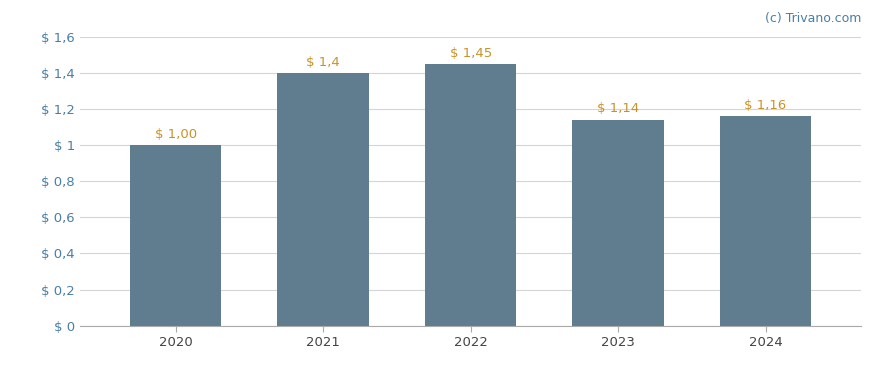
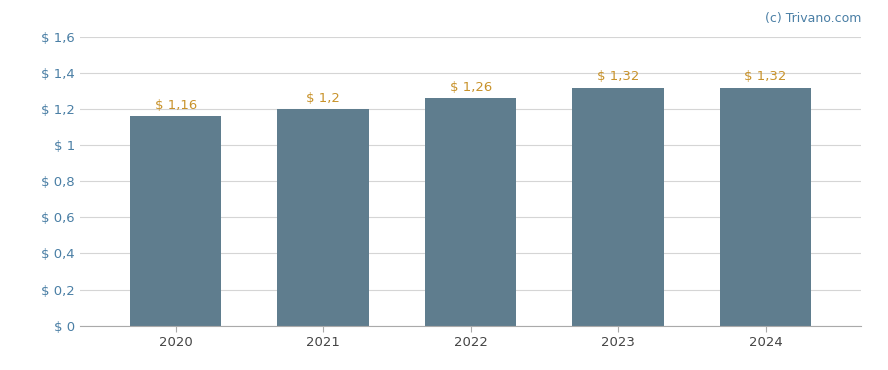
2020: 1,00 -> 1,16
2021: 1,4 -> 1,2
2022: 1,45 -> 1,26
2023: 1,14 -> 1,32
2024: 1,16 -> 1,32
